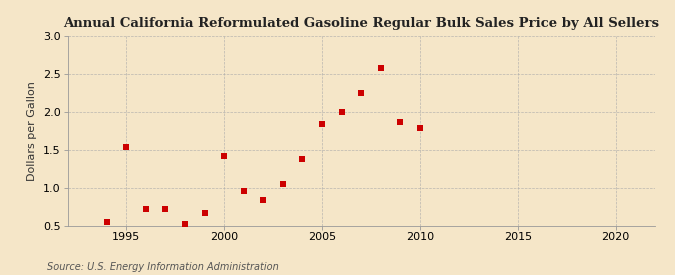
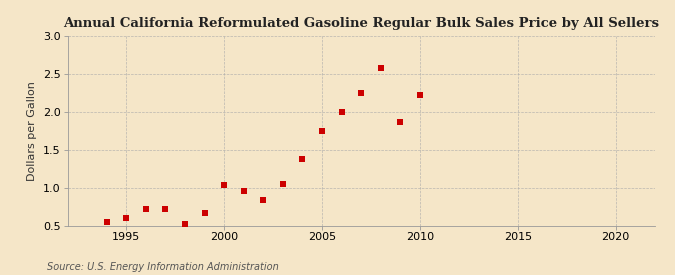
1995: 1.54 -> 0.60
2000: 1.42 -> 1.03
2005: 1.84 -> 1.75
2010: 1.78 -> 2.22
